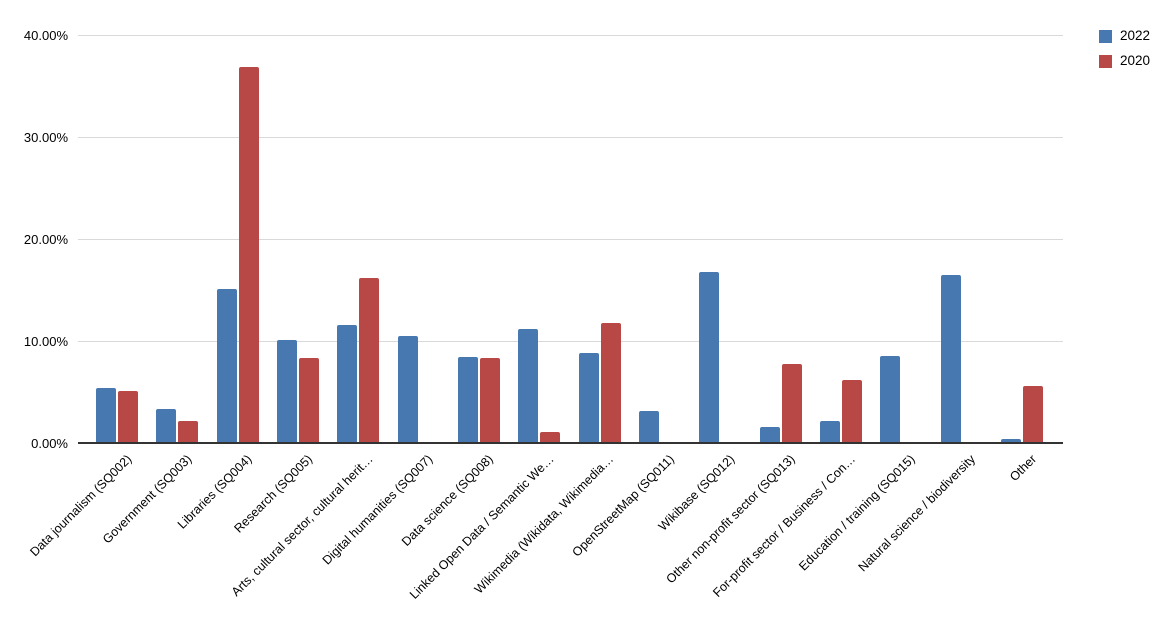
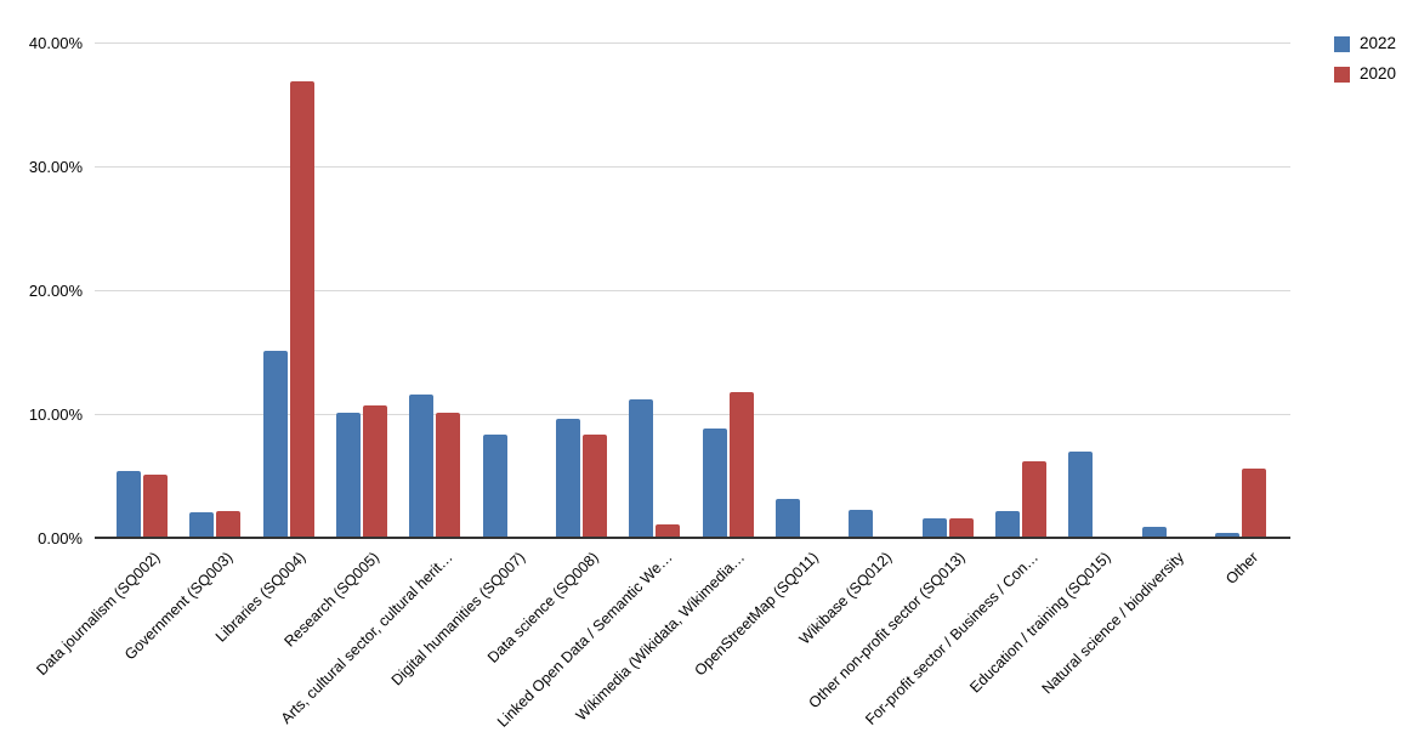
2022/Government (SQ003): 3.3% -> 2.1%
2020/Research (SQ005): 8.3% -> 10.7%
2020/Arts, cultural sector, cultural herit…: 16.2% -> 10.1%
2022/Digital humanities (SQ007): 10.5% -> 8.3%
2022/Data science (SQ008): 8.4% -> 9.6%
2022/Wikibase (SQ012): 16.8% -> 2.3%
2020/Other non-profit sector (SQ013): 7.7% -> 1.6%
2022/Education / training (SQ015): 8.5% -> 7.0%
2022/Natural science / biodiversity: 16.5% -> 0.9%
